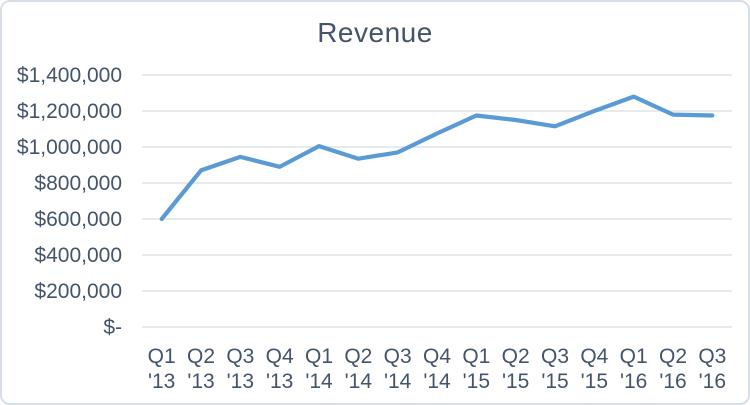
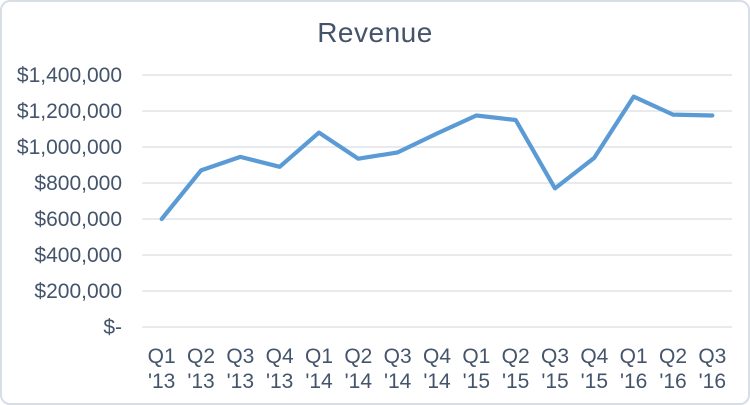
Q1 '14: $1000000 -> $1080000
Q3 '15: $1120000 -> $770000
Q4 '15: $1200000 -> $940000
